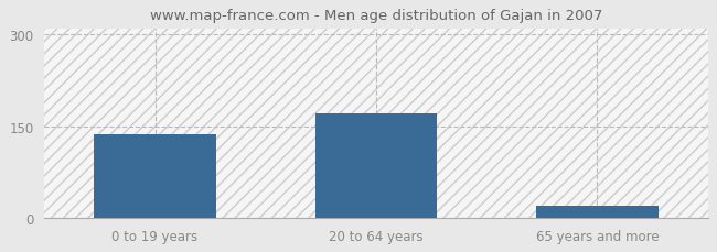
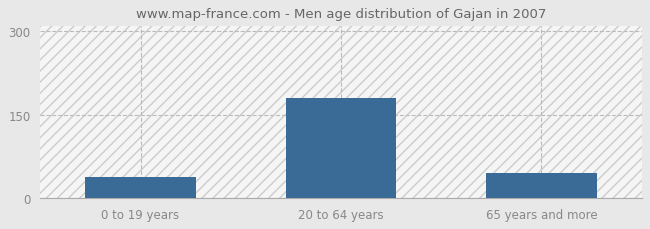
0 to 19 years: 136 -> 38
20 to 64 years: 170 -> 180
65 years and more: 20 -> 44
